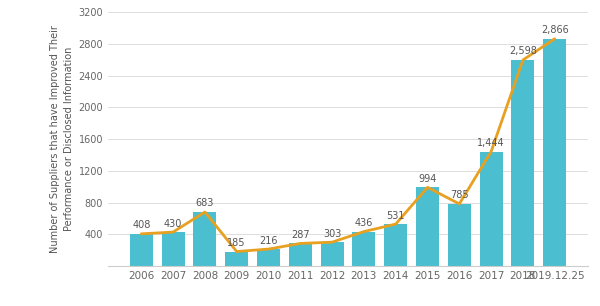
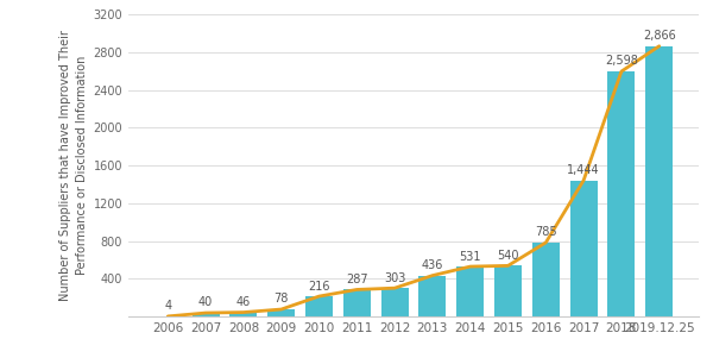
2006: 408 -> 4
2007: 430 -> 40
2008: 683 -> 46
2009: 185 -> 78
2015: 994 -> 540
